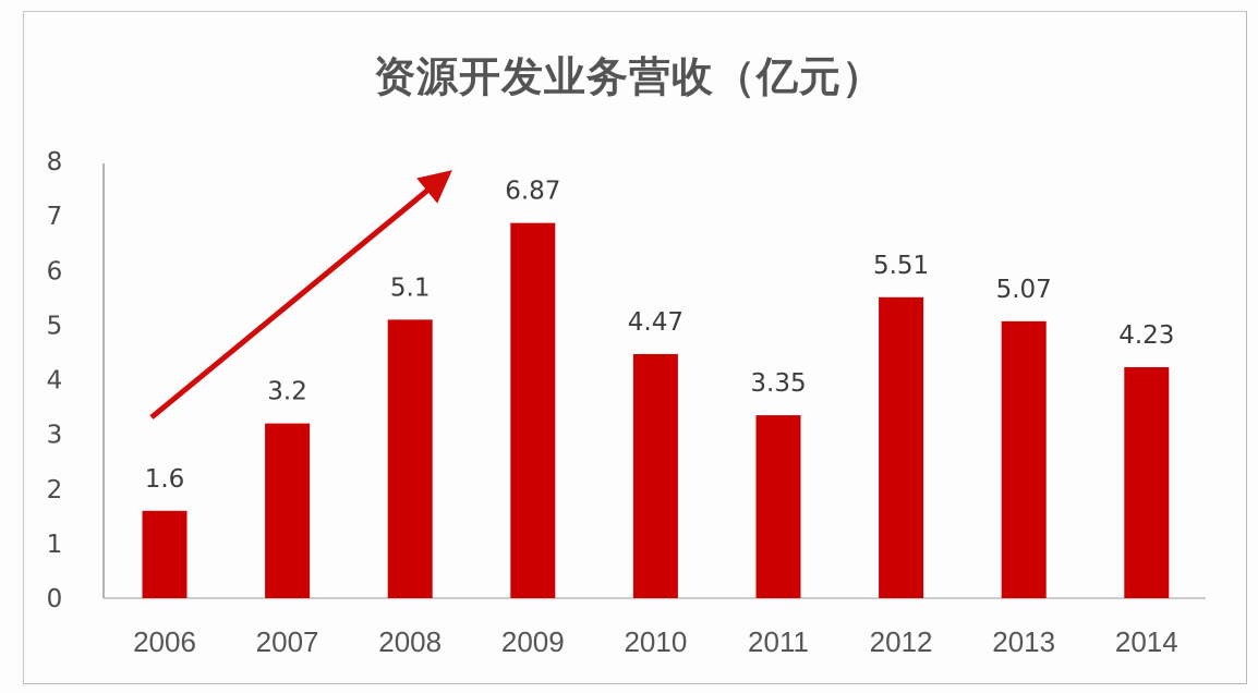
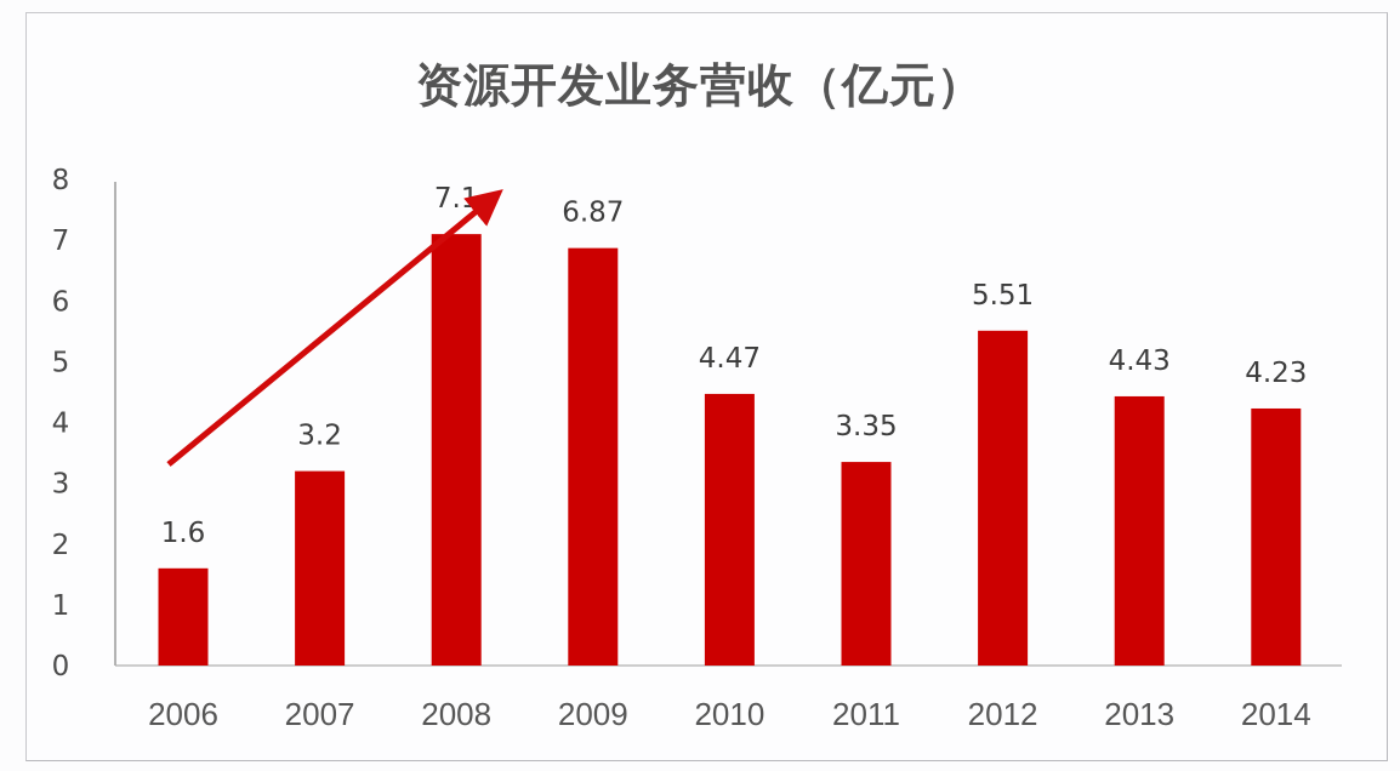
2008: 5.1 -> 7.1
2013: 5.07 -> 4.43
